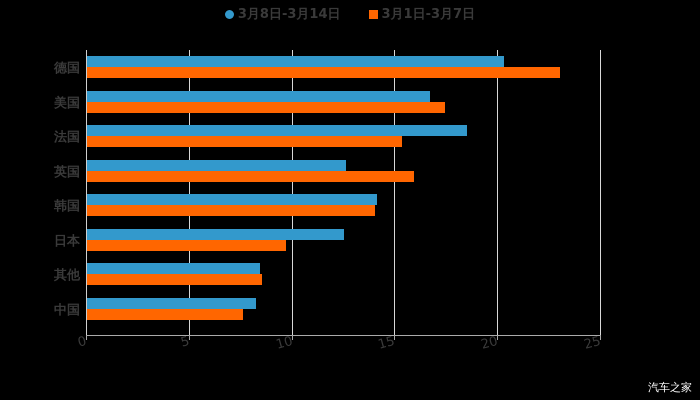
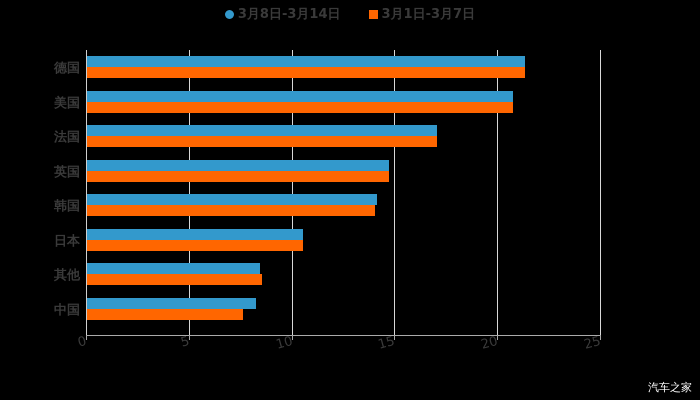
3月8日-3月14日/德国: 20.3 -> 21.3
3月1日-3月7日/德国: 23.0 -> 21.3
3月8日-3月14日/美国: 16.7 -> 20.7
3月1日-3月7日/美国: 17.4 -> 20.7
3月8日-3月14日/法国: 18.5 -> 17.0
3月1日-3月7日/法国: 15.3 -> 17.0
3月8日-3月14日/英国: 12.6 -> 14.7
3月1日-3月7日/英国: 15.9 -> 14.7
3月8日-3月14日/日本: 12.5 -> 10.5
3月1日-3月7日/日本: 9.7 -> 10.5
